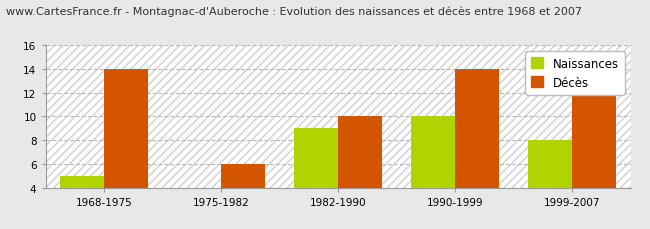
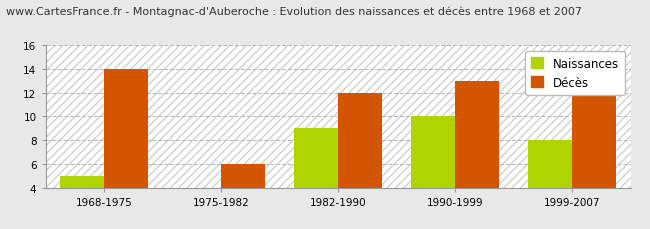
Décès/1982-1990: 10 -> 12
Décès/1990-1999: 14 -> 13
